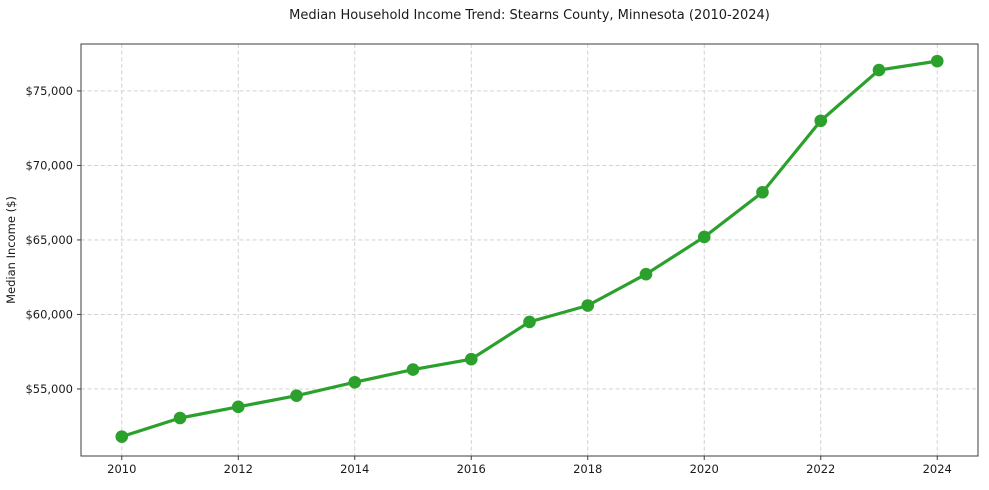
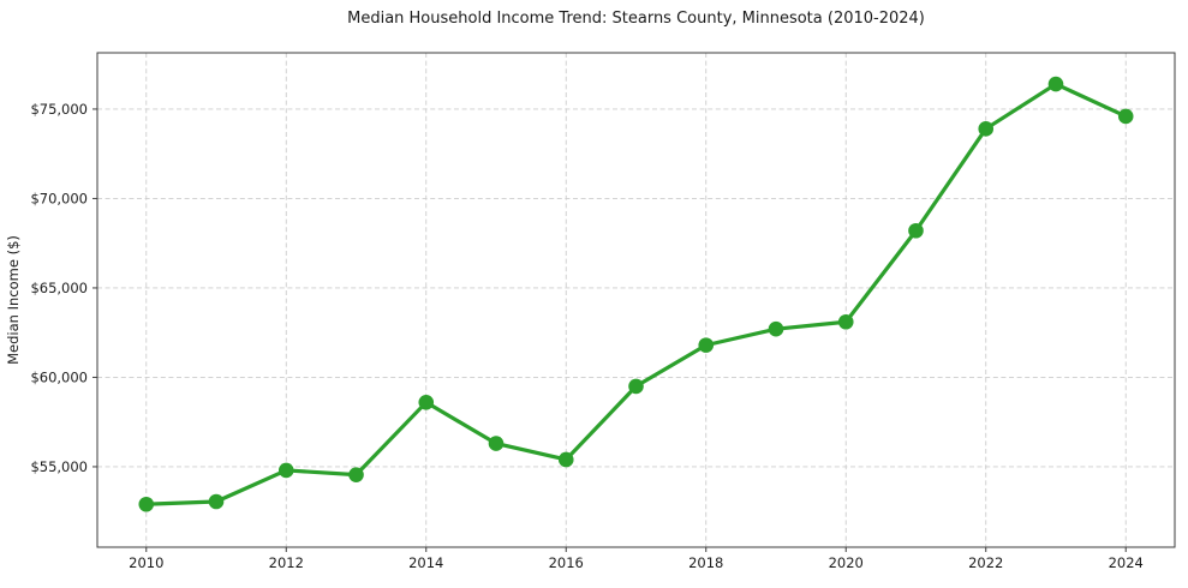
2010: $51800 -> $52900
2012: $53800 -> $54800
2014: $55400 -> $58600
2016: $57000 -> $55400
2018: $60600 -> $61800
2020: $65200 -> $63100
2022: $73000 -> $73900
2024: $77000 -> $74600
